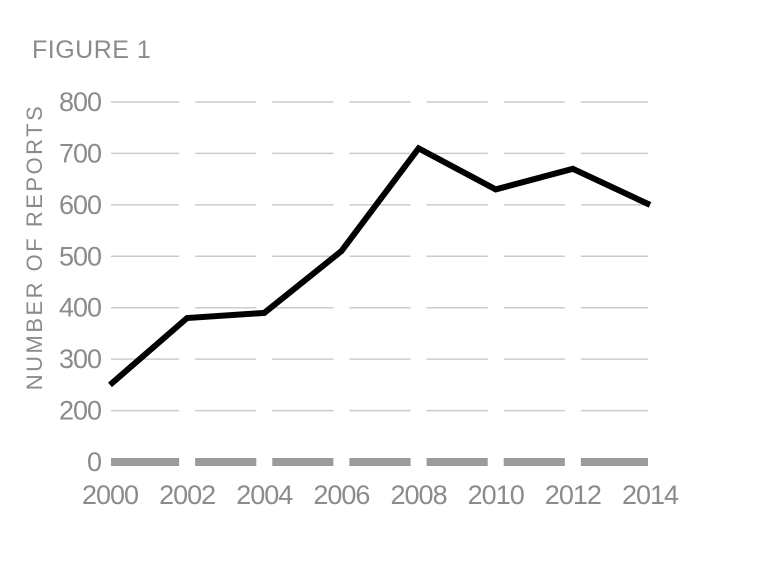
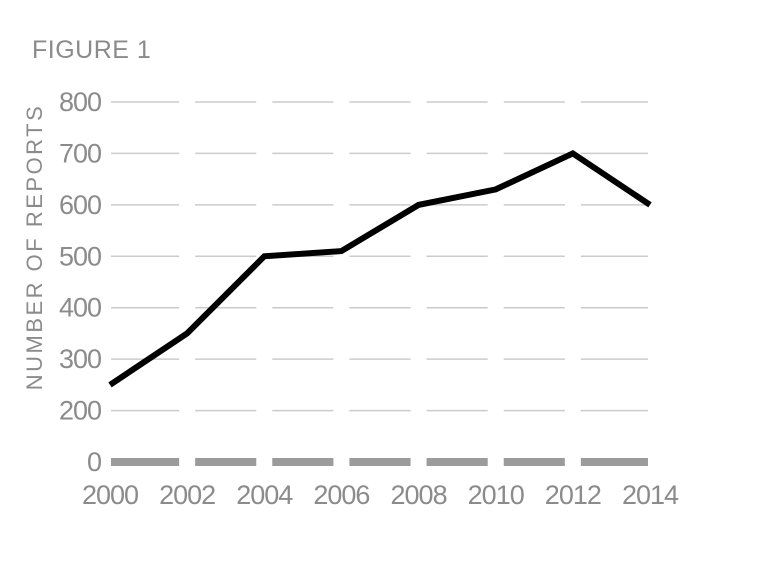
2002: 380 -> 350
2004: 390 -> 500
2008: 710 -> 600
2012: 670 -> 700
